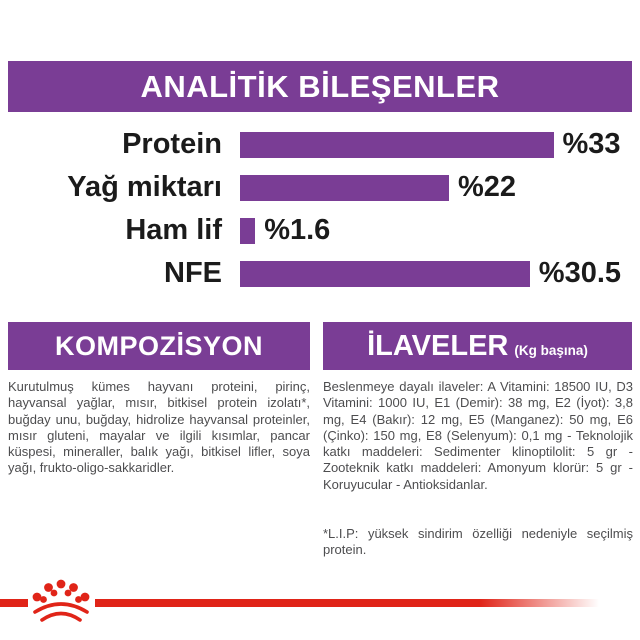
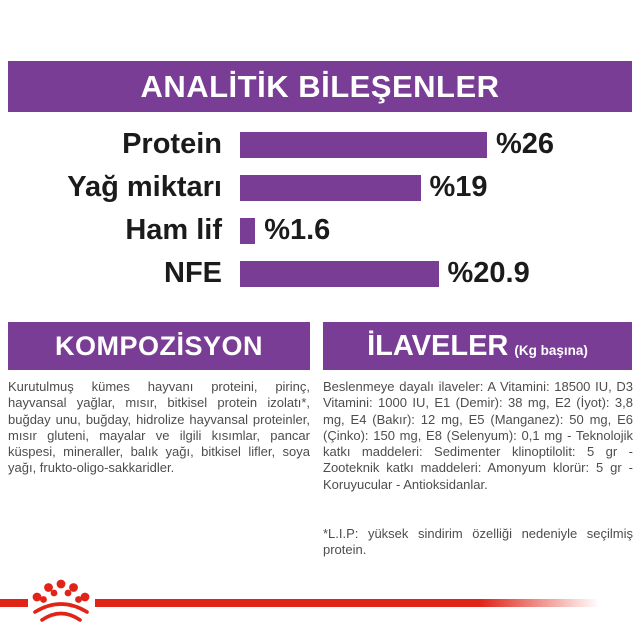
Protein: 33 -> 26
Yağ miktarı: 22 -> 19
NFE: 30.5 -> 20.9
